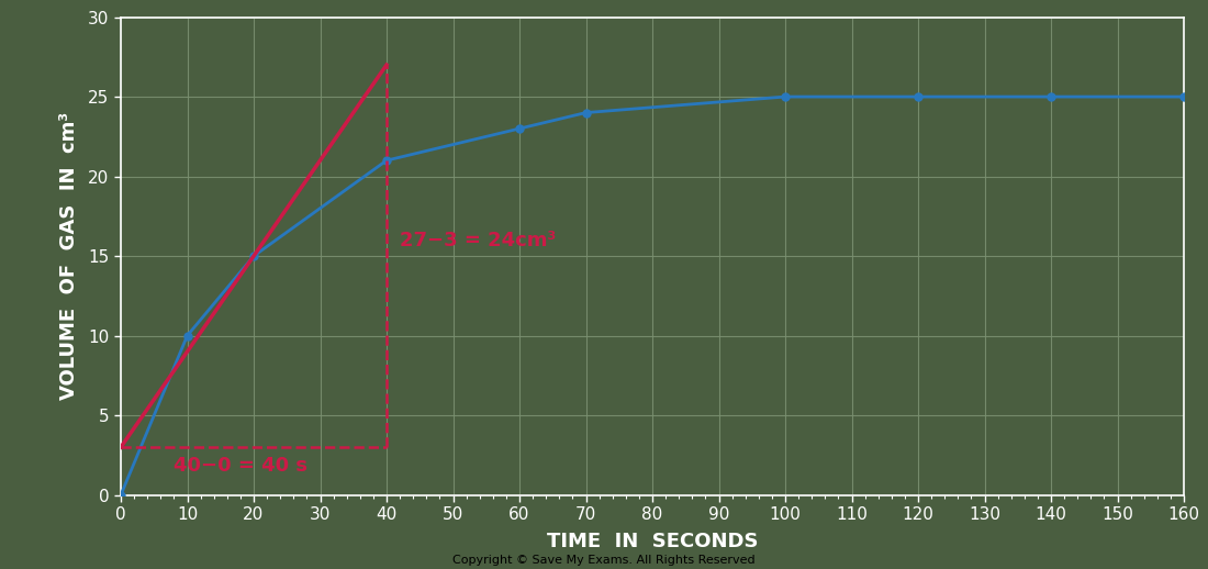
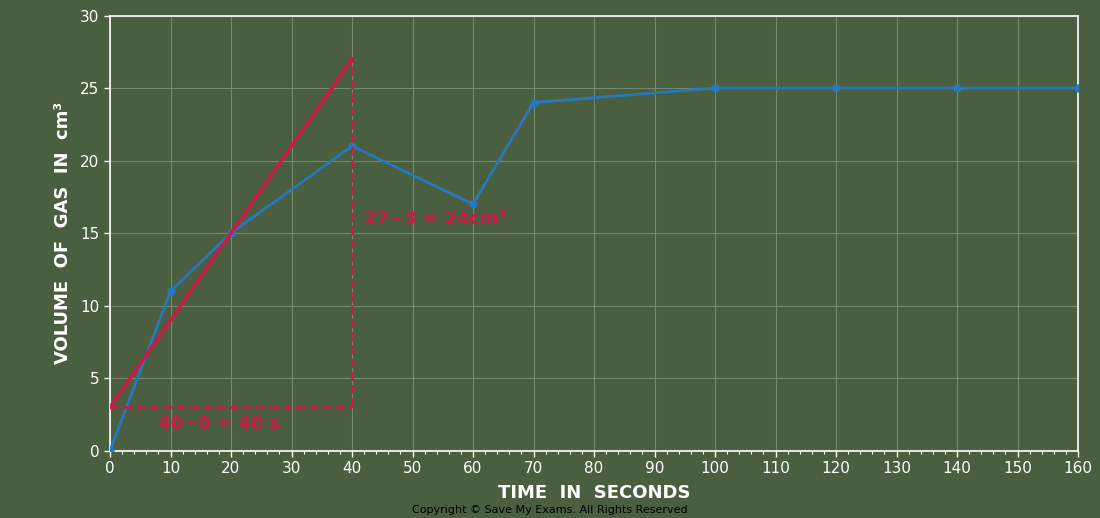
10: 10 -> 11
60: 23 -> 17
